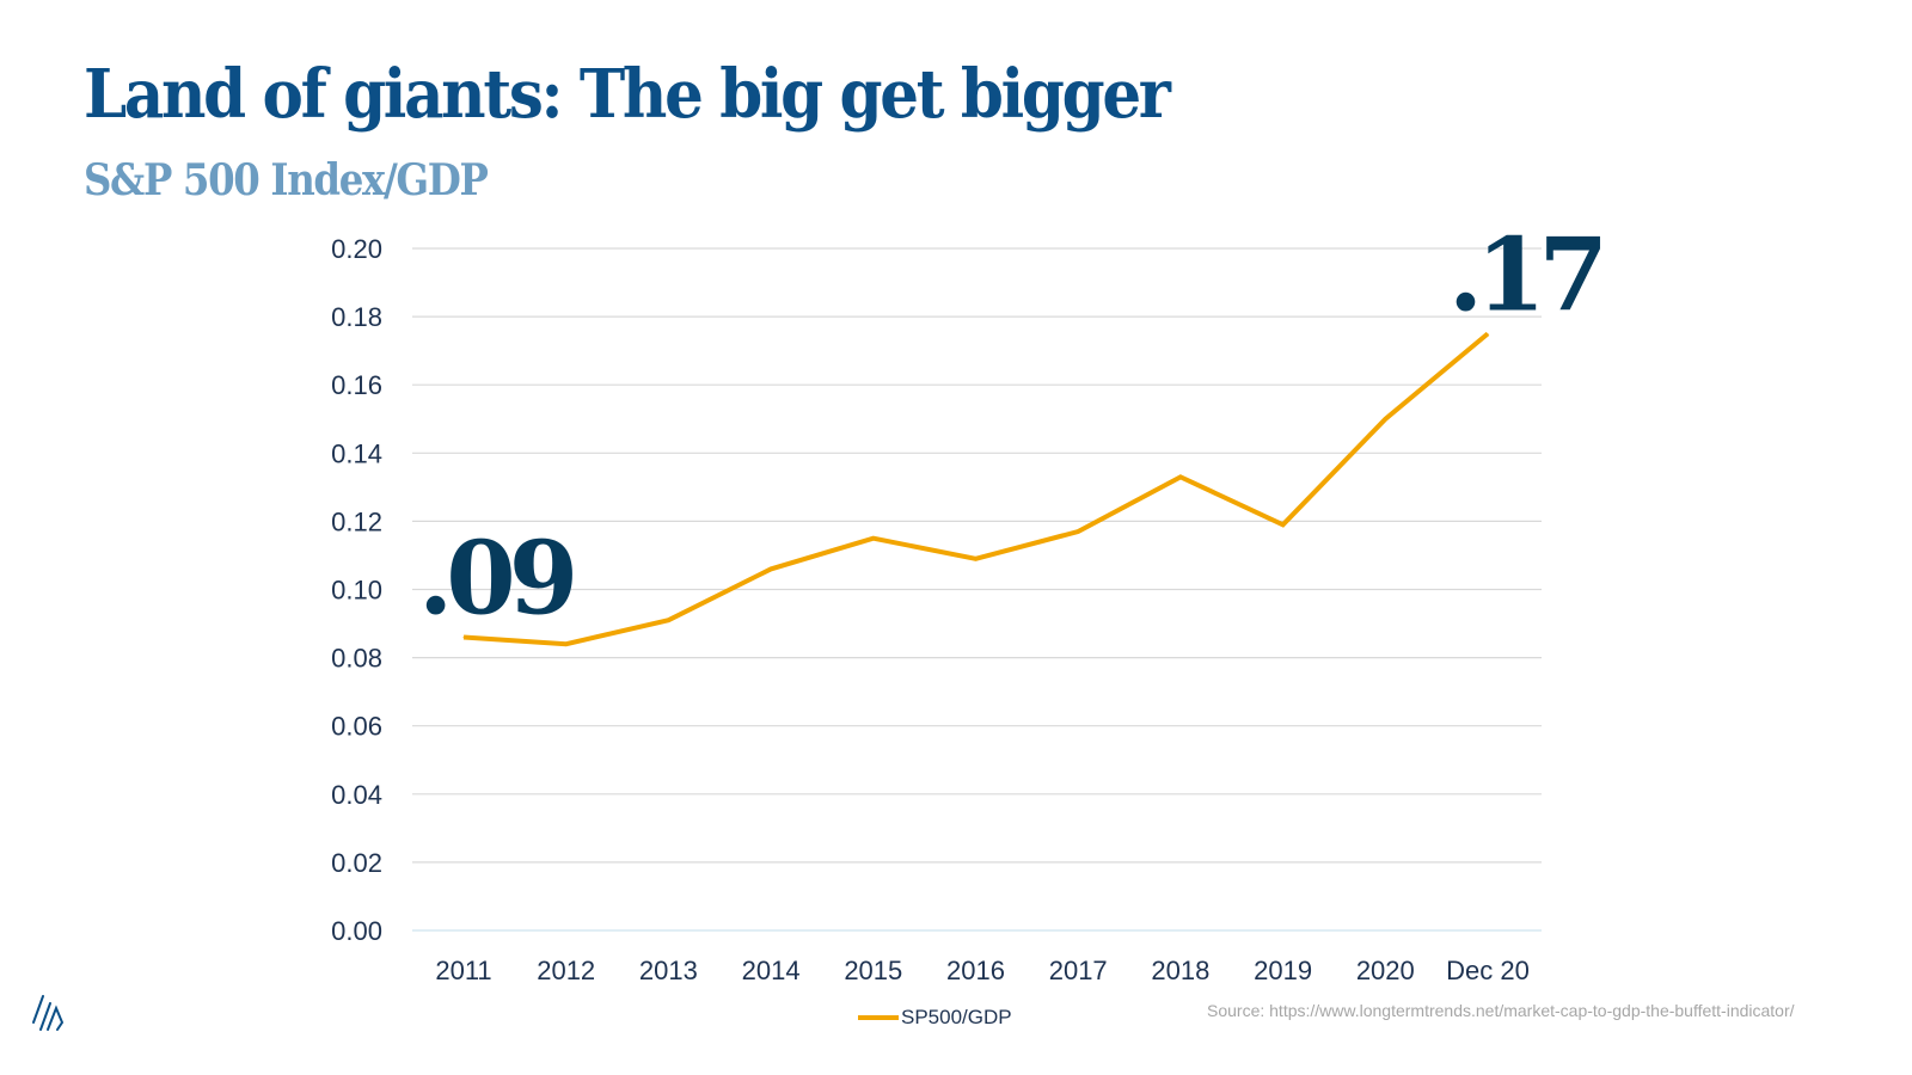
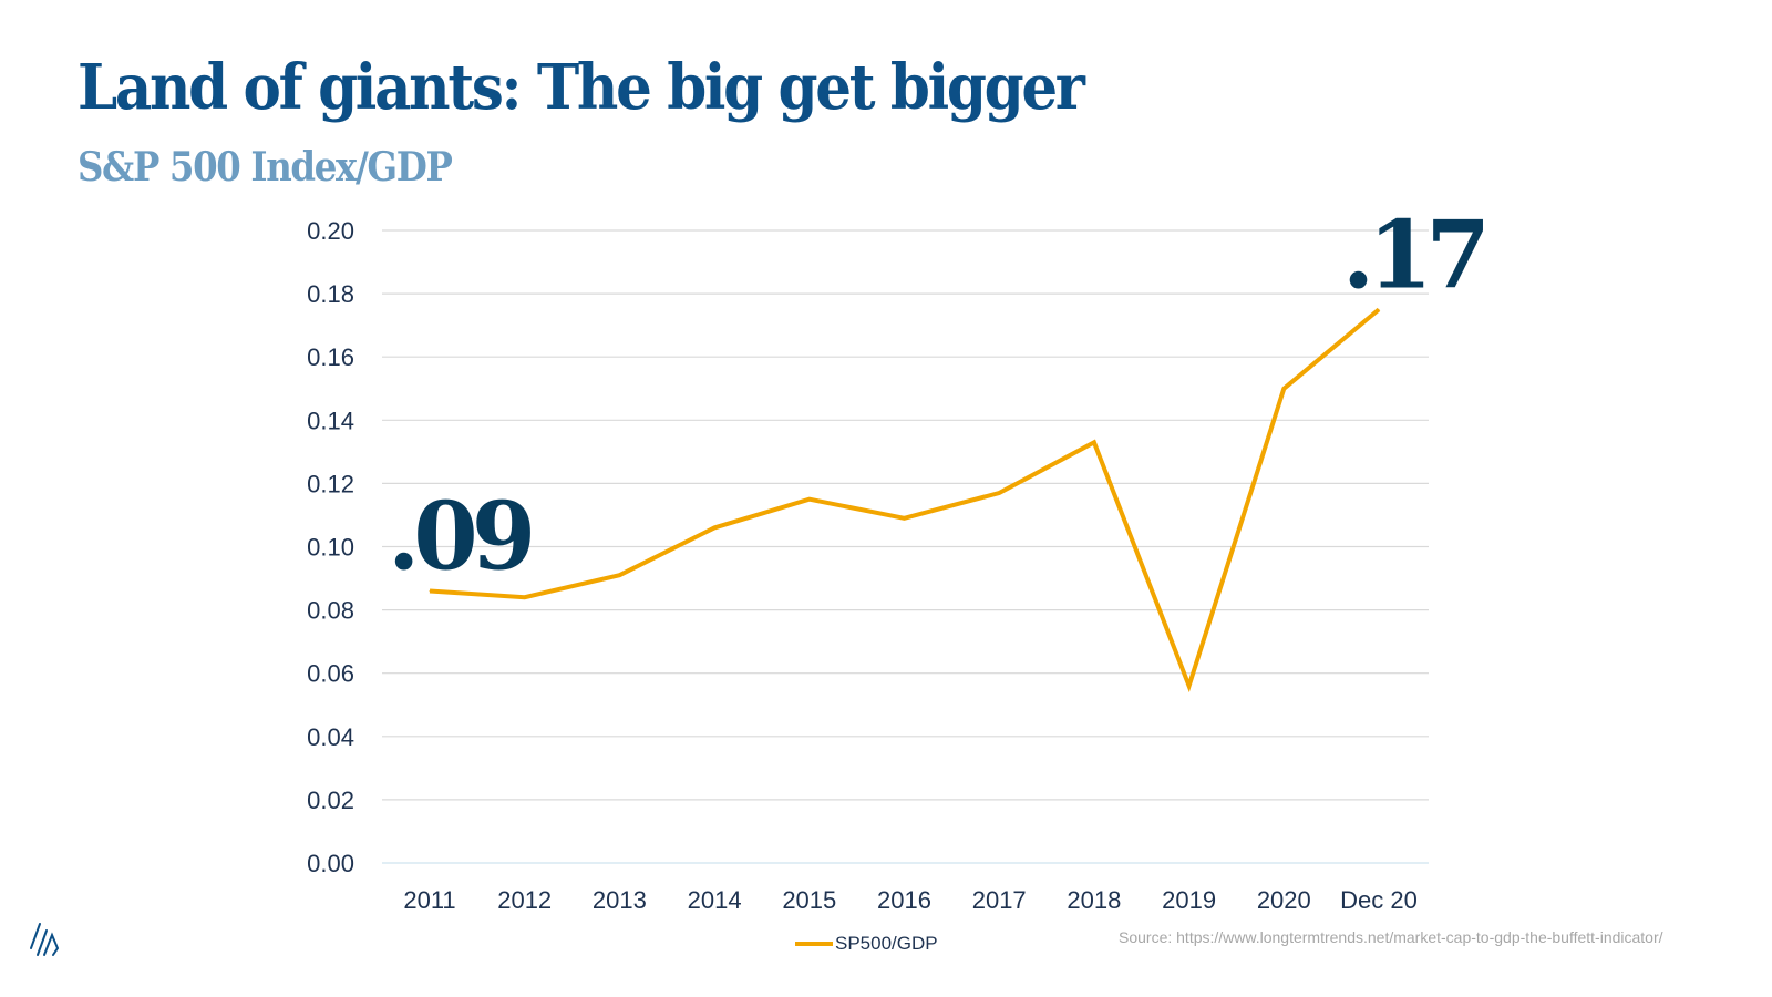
2019: 0.119 -> 0.056
